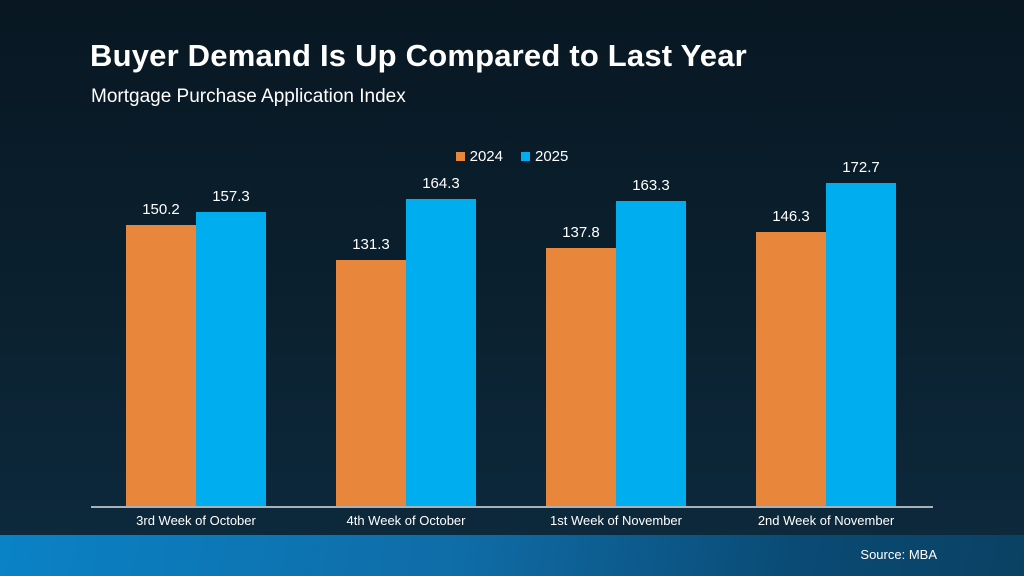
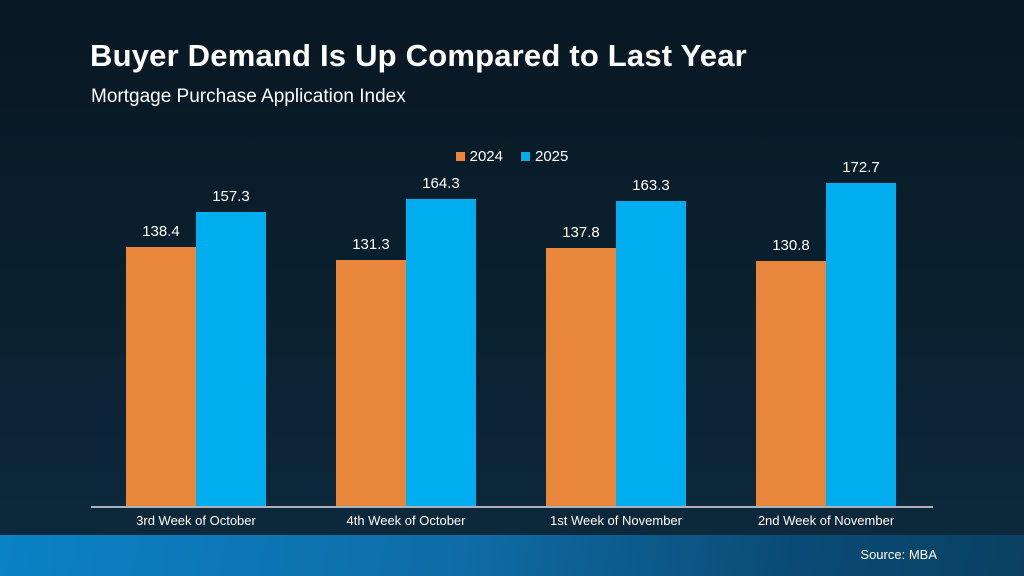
2024/3rd Week of October: 150.2 -> 138.4
2024/2nd Week of November: 146.3 -> 130.8
